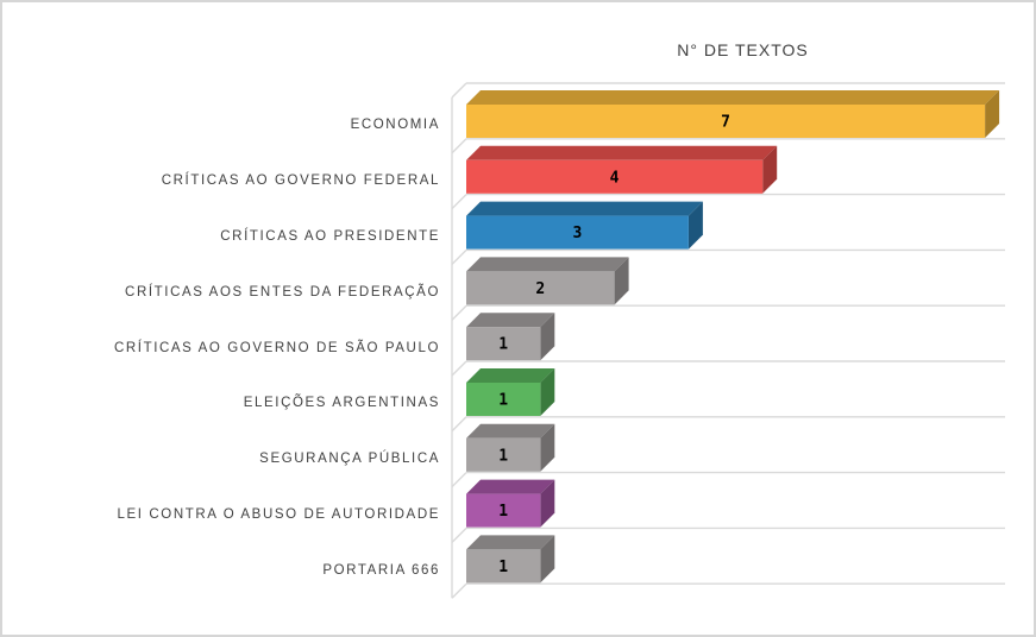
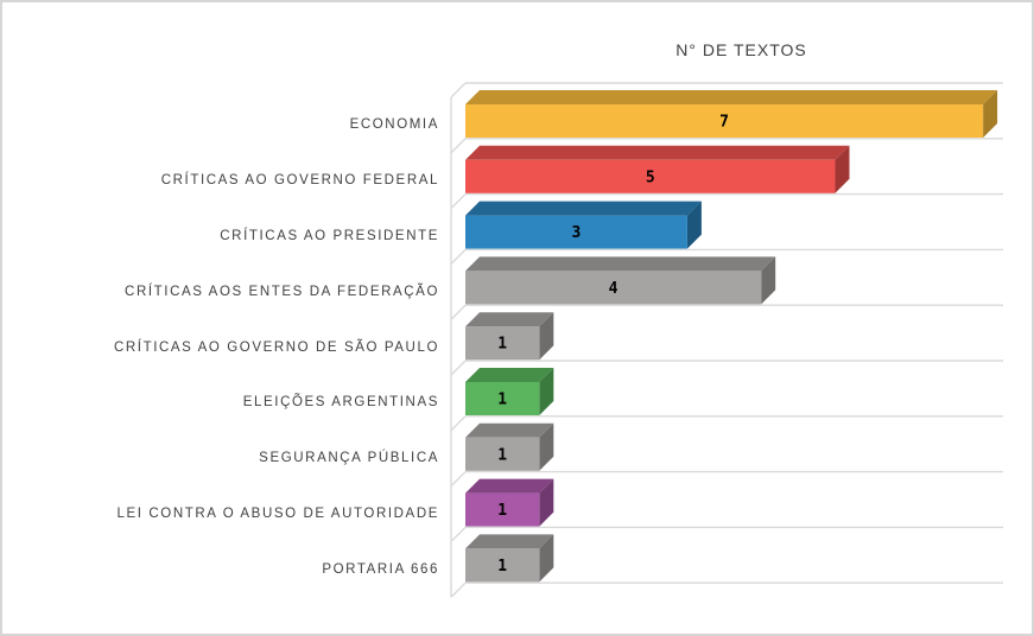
CRÍTICAS AO GOVERNO FEDERAL: 4 -> 5
CRÍTICAS AOS ENTES DA FEDERAÇÃO: 2 -> 4
